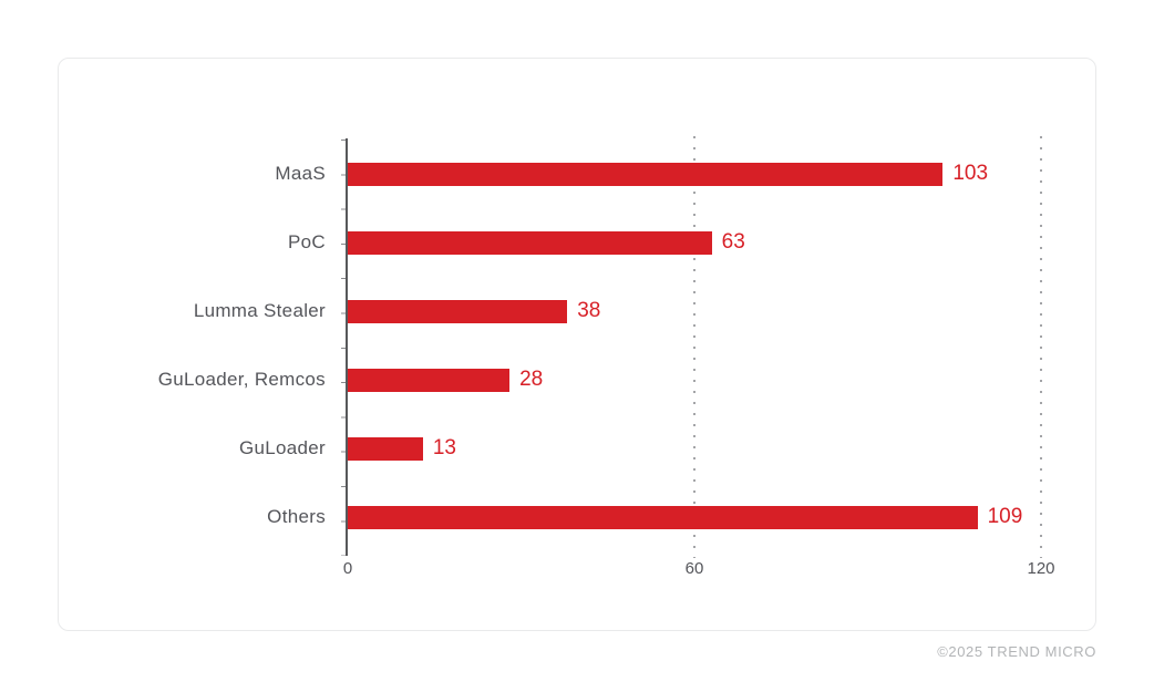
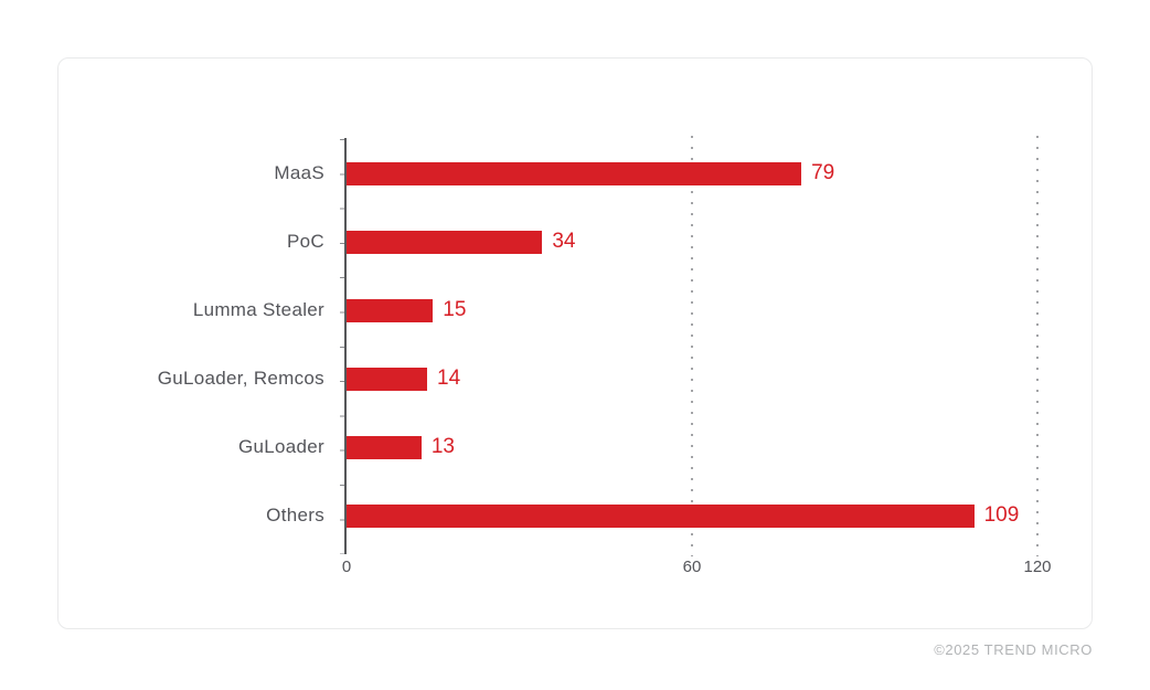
MaaS: 103 -> 79
PoC: 63 -> 34
Lumma Stealer: 38 -> 15
GuLoader, Remcos: 28 -> 14
